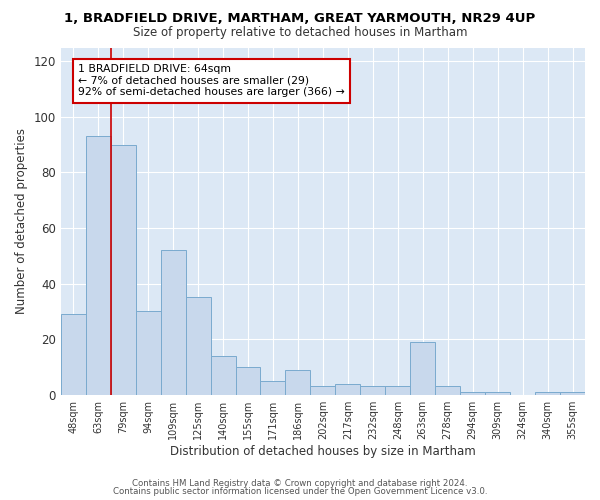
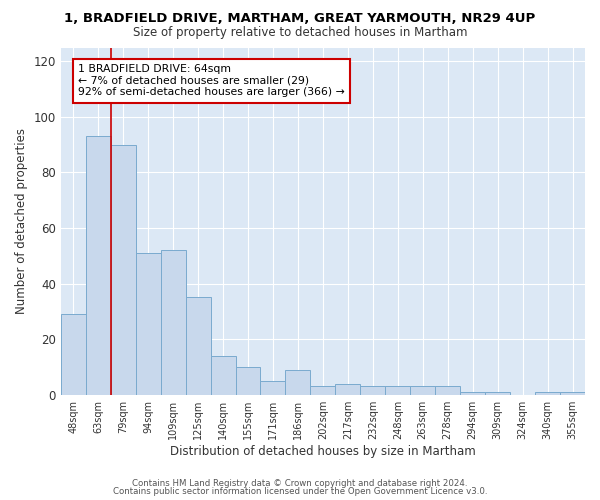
94sqm: 30 -> 51
263sqm: 19 -> 3
